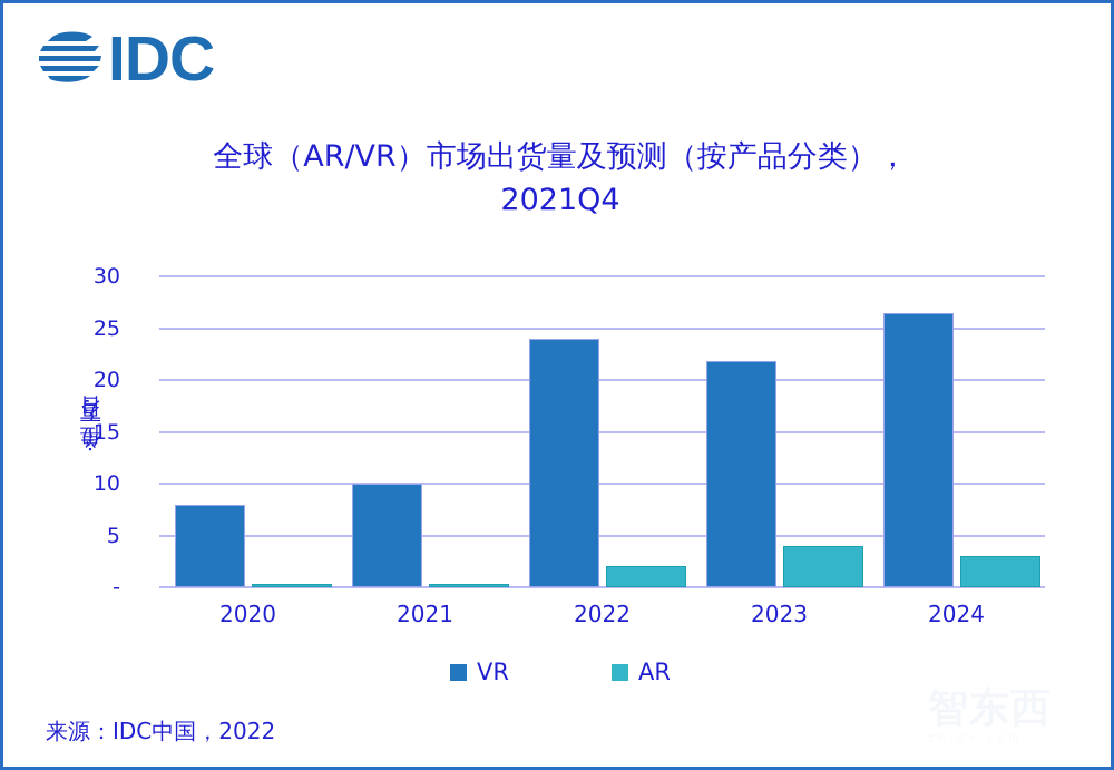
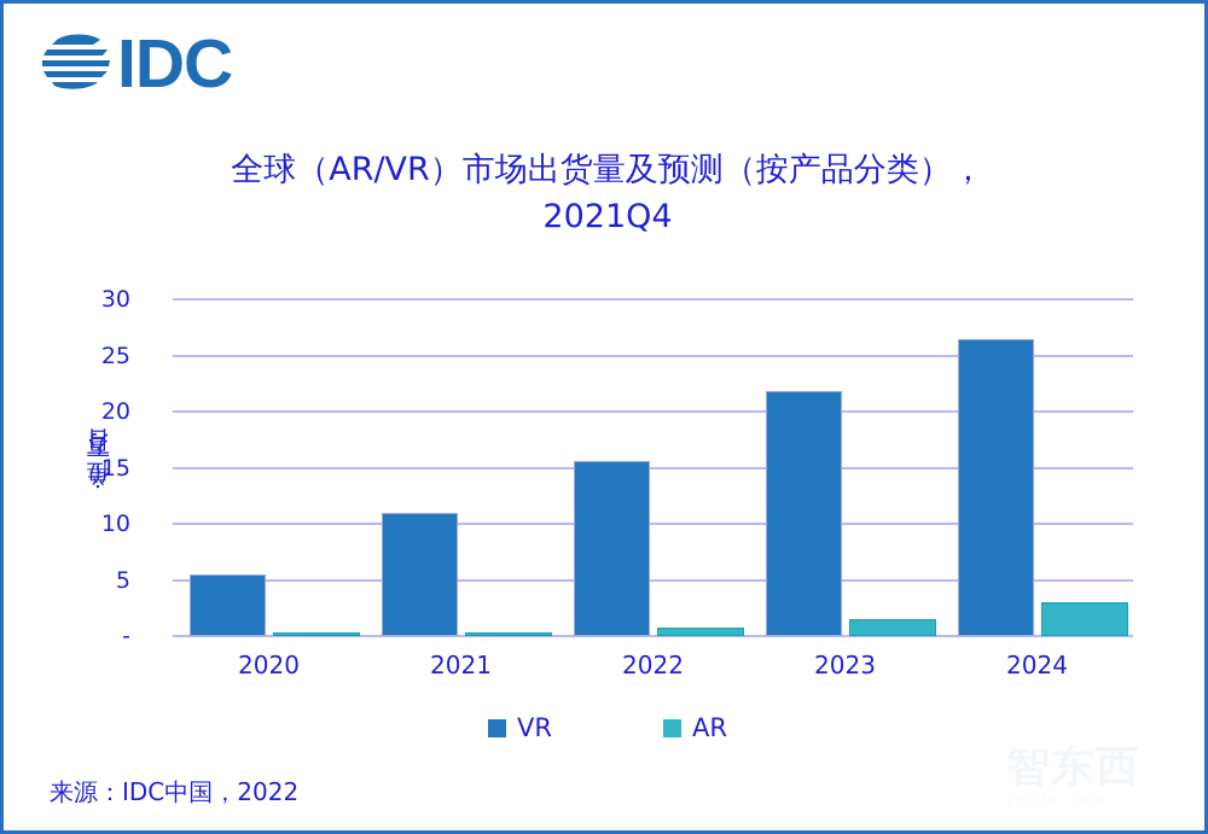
VR/2020: 8 -> 6
VR/2021: 10 -> 11
VR/2022: 24 -> 16
AR/2022: 2 -> 1
AR/2023: 4 -> 2
